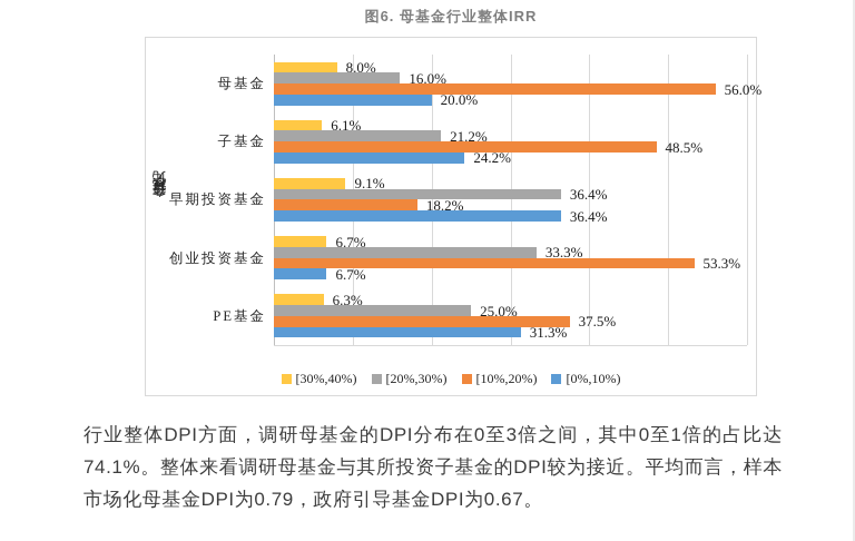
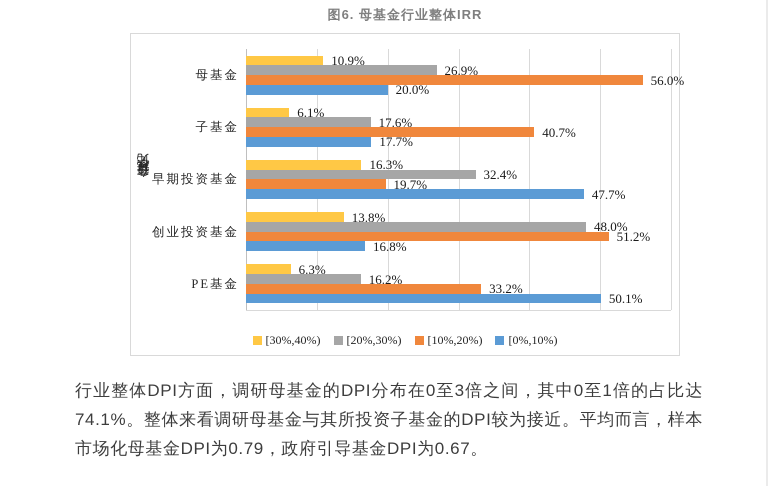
[30%,40%)/母基金: 8.0% -> 10.9%
[20%,30%)/母基金: 16.0% -> 26.9%
[20%,30%)/子基金: 21.2% -> 17.6%
[10%,20%)/子基金: 48.5% -> 40.7%
[0%,10%)/子基金: 24.2% -> 17.7%
[30%,40%)/早期投资基金: 9.1% -> 16.3%
[20%,30%)/早期投资基金: 36.4% -> 32.4%
[10%,20%)/早期投资基金: 18.2% -> 19.7%
[0%,10%)/早期投资基金: 36.4% -> 47.7%
[30%,40%)/创业投资基金: 6.7% -> 13.8%
[20%,30%)/创业投资基金: 33.3% -> 48.0%
[10%,20%)/创业投资基金: 53.3% -> 51.2%
[0%,10%)/创业投资基金: 6.7% -> 16.8%
[20%,30%)/PE基金: 25.0% -> 16.2%
[10%,20%)/PE基金: 37.5% -> 33.2%
[0%,10%)/PE基金: 31.3% -> 50.1%
